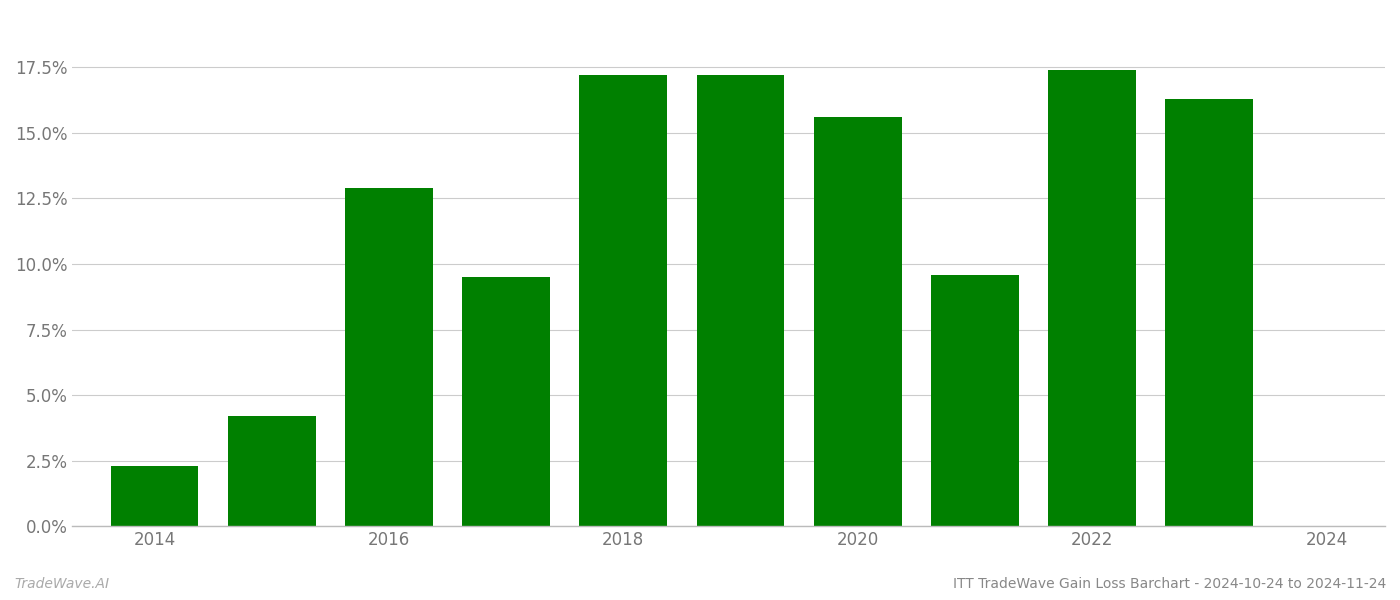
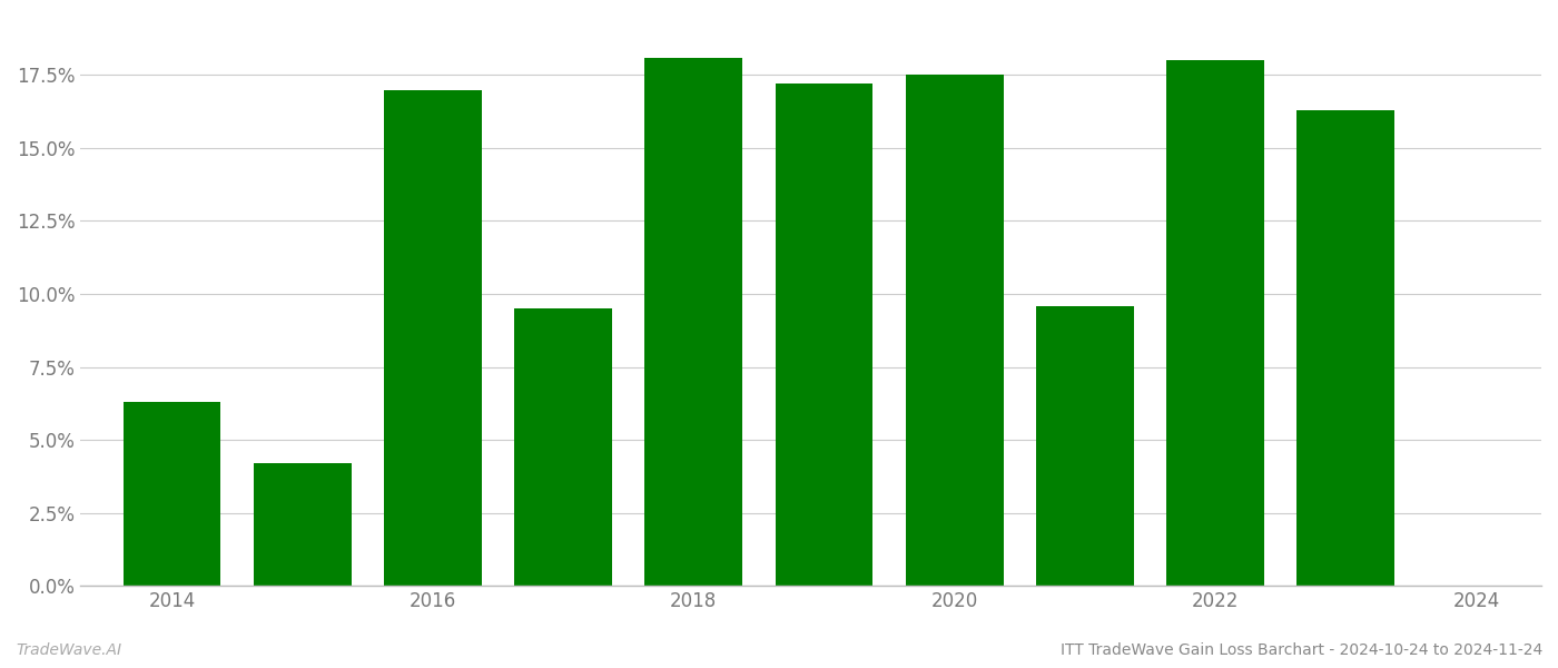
2014: 2.3% -> 6.3%
2016: 12.9% -> 17.0%
2018: 17.2% -> 18.1%
2020: 15.6% -> 17.5%
2022: 17.4% -> 18.0%
